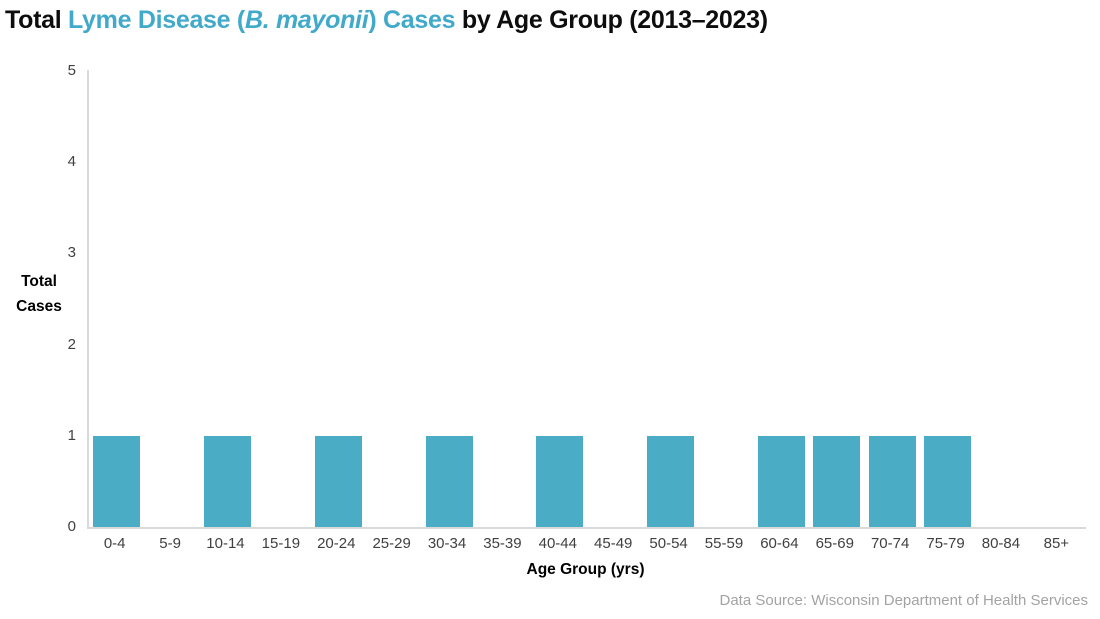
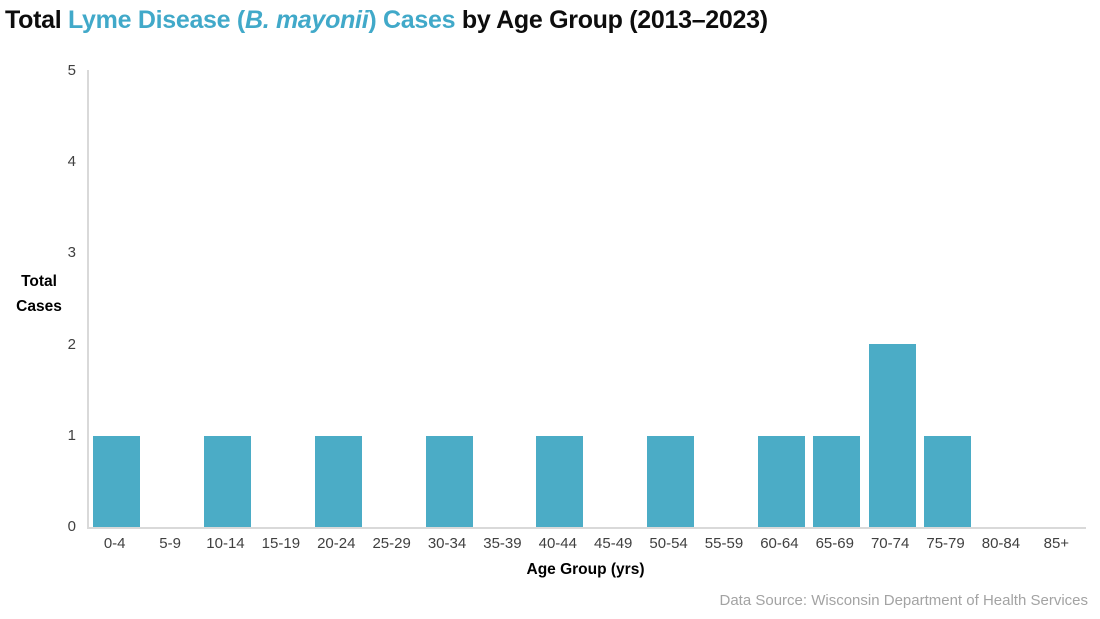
70-74: 1 -> 2
